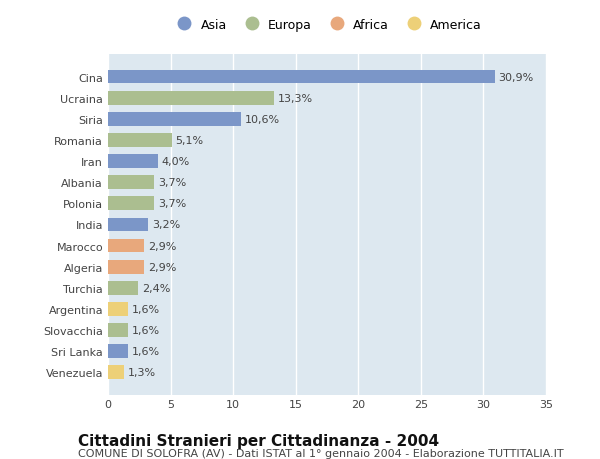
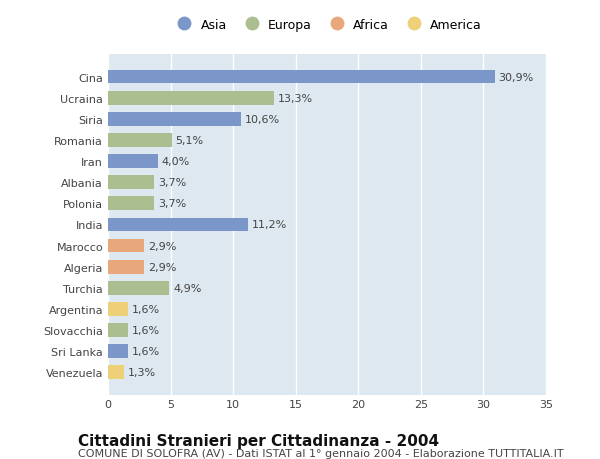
India: 3,2% -> 11,2%
Turchia: 2,4% -> 4,9%
